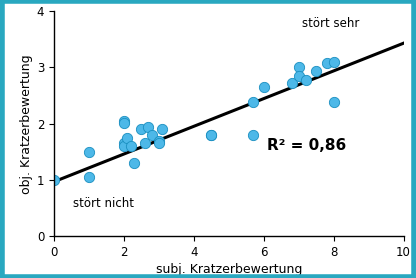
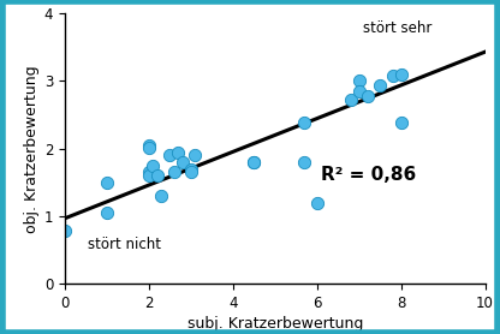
0: 1.00 -> 0.78
6: 2.65 -> 1.20
